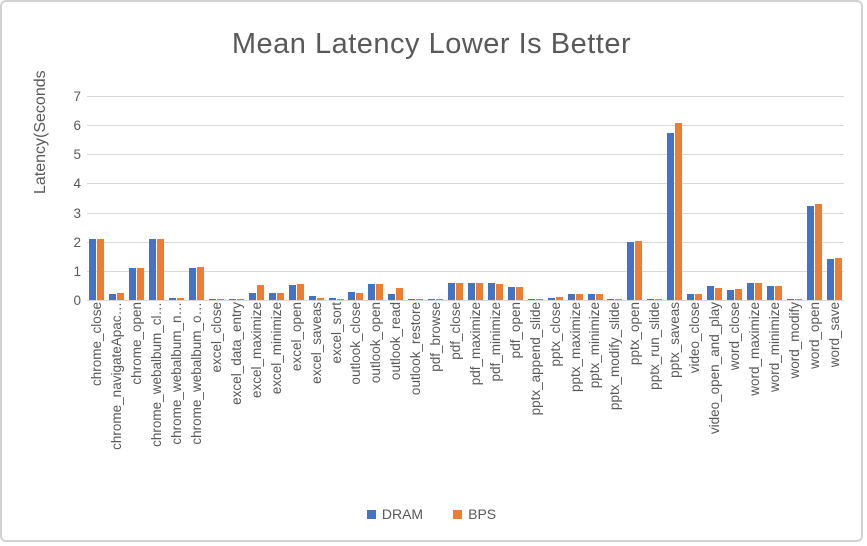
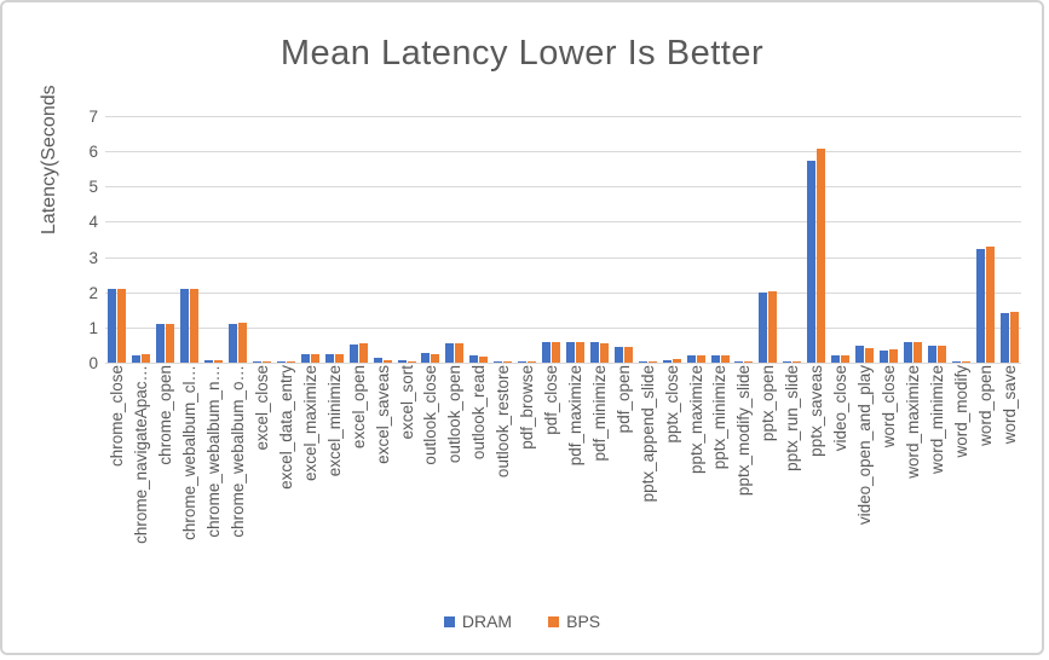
BPS/excel_maximize: 0.5 -> 0.2
BPS/outlook_read: 0.4 -> 0.2
